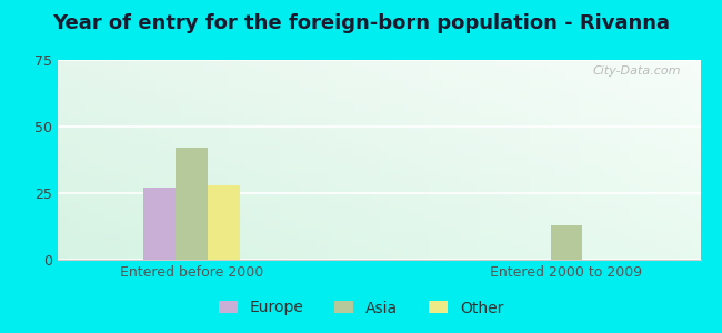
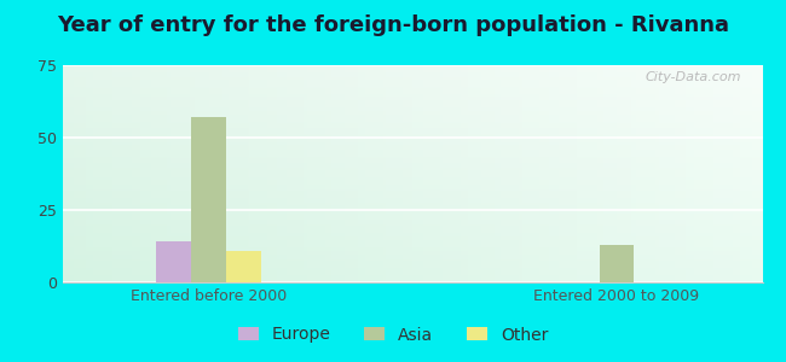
Europe/Entered before 2000: 27 -> 14
Asia/Entered before 2000: 42 -> 57
Other/Entered before 2000: 28 -> 11
